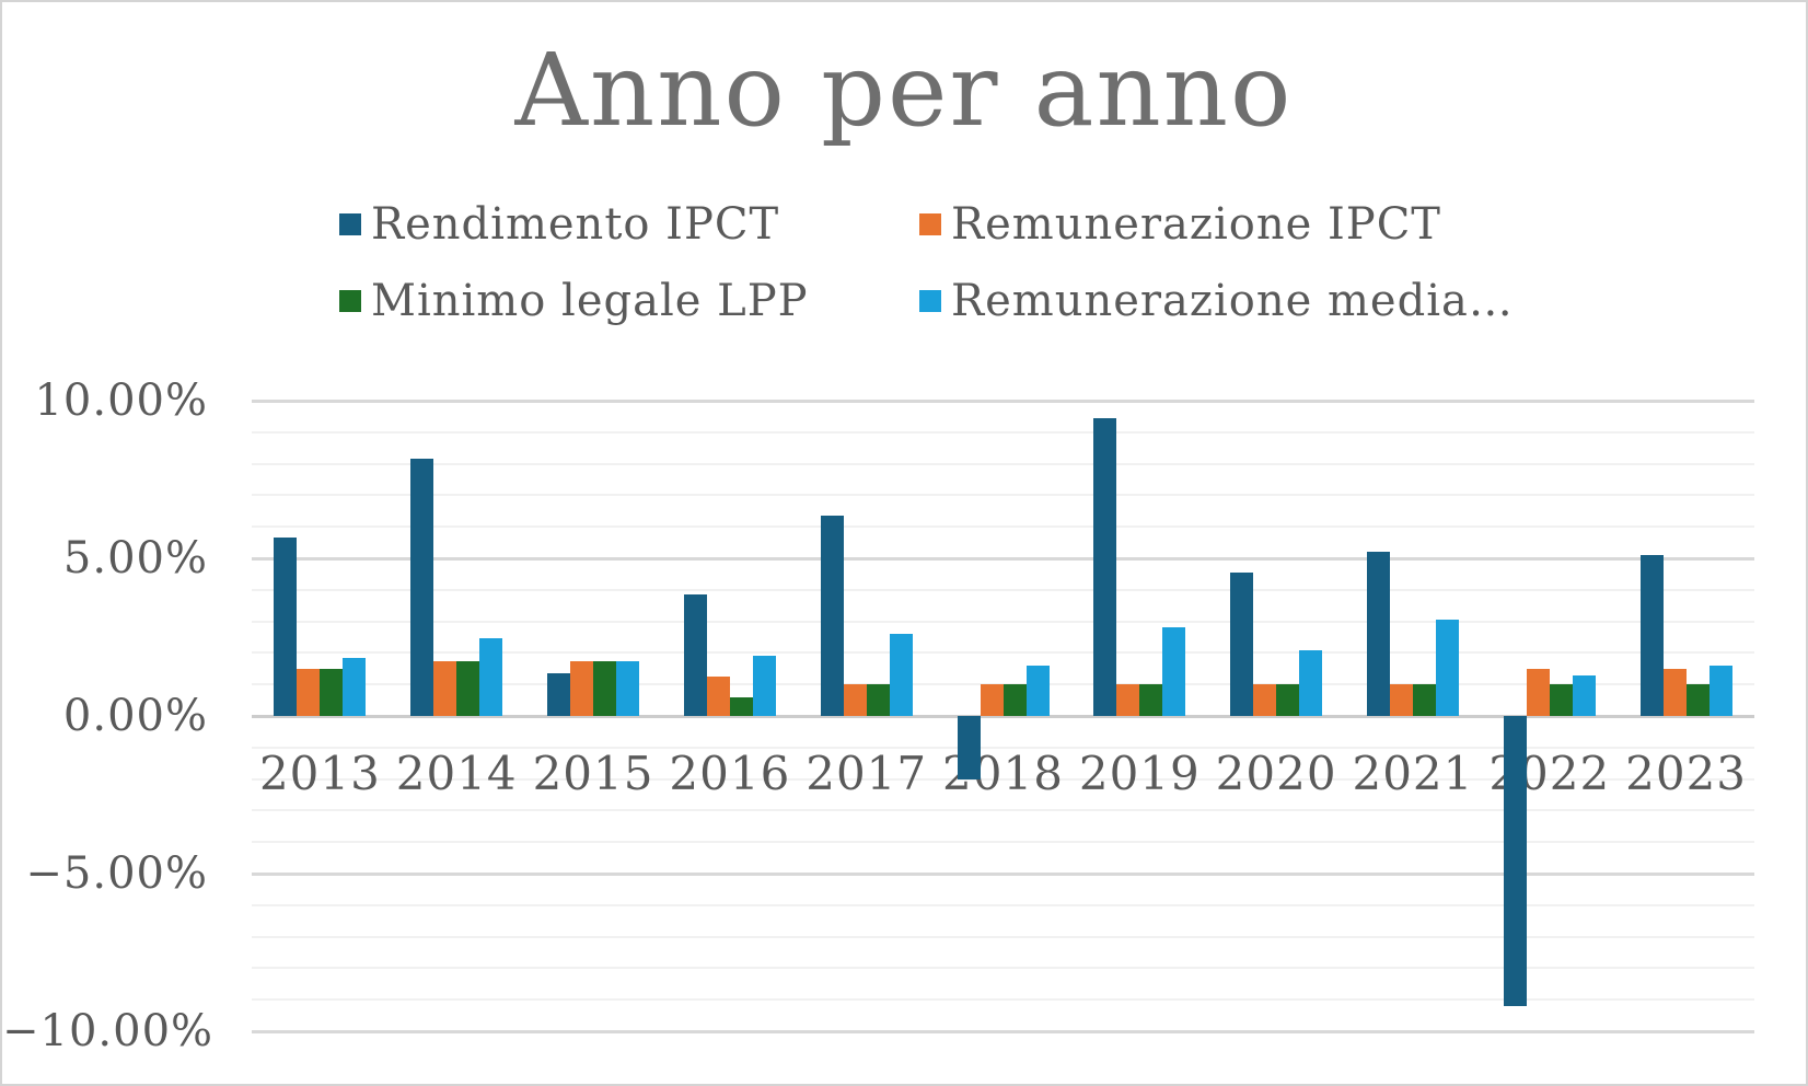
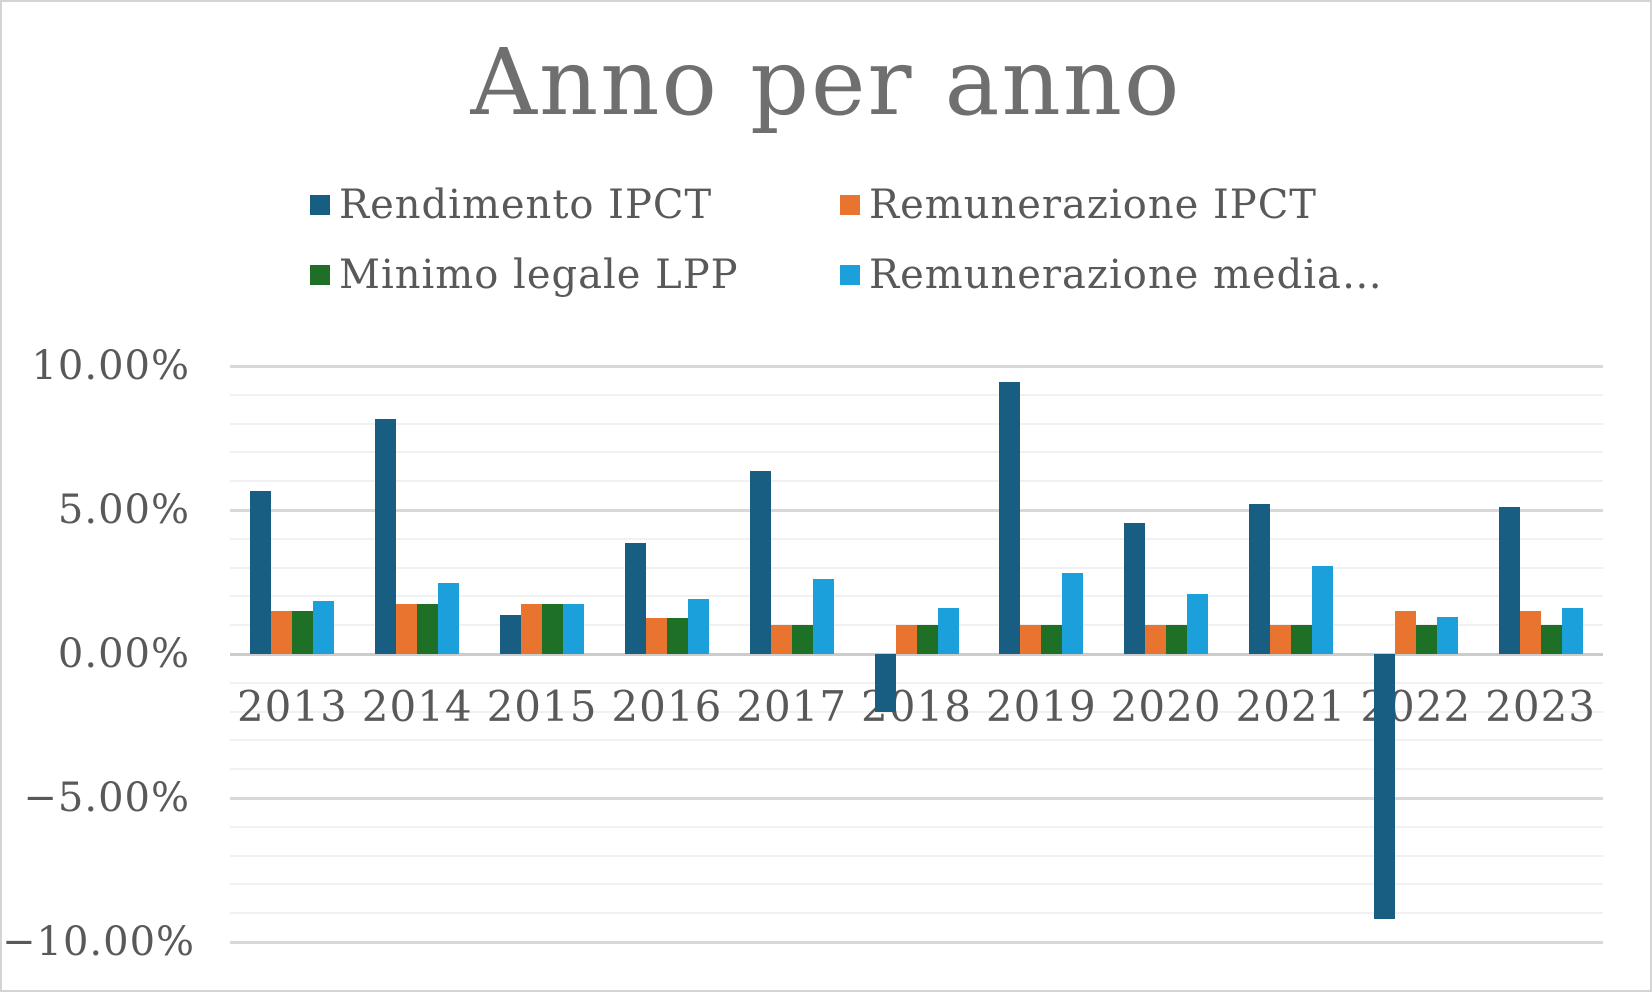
Minimo legale LPP/2016: 0.6% -> 1.2%
